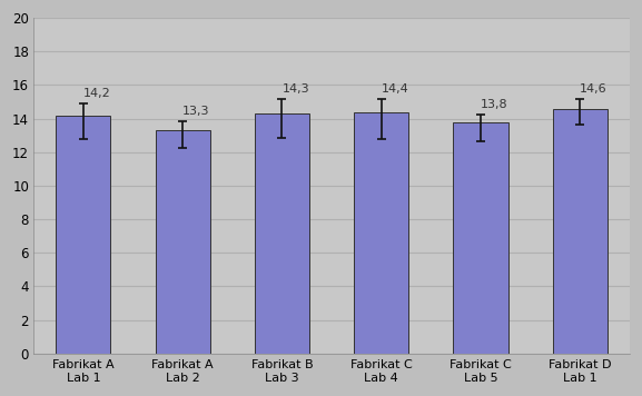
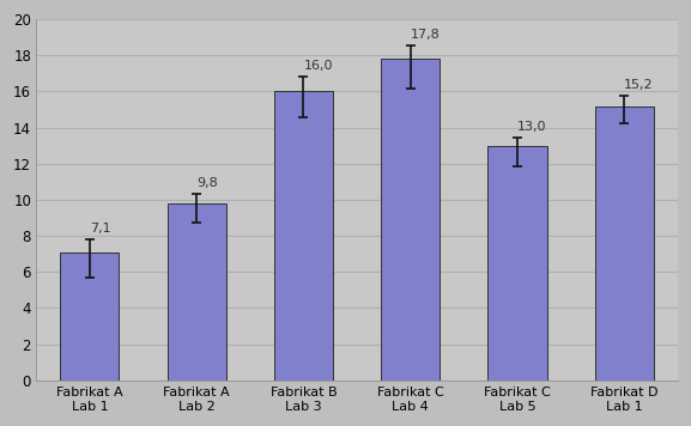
Fabrikat A Lab 1: 14,2 -> 7,1
Fabrikat A Lab 2: 13,3 -> 9,8
Fabrikat B Lab 3: 14,3 -> 16,0
Fabrikat C Lab 4: 14,4 -> 17,8
Fabrikat C Lab 5: 13,8 -> 13,0
Fabrikat D Lab 1: 14,6 -> 15,2
